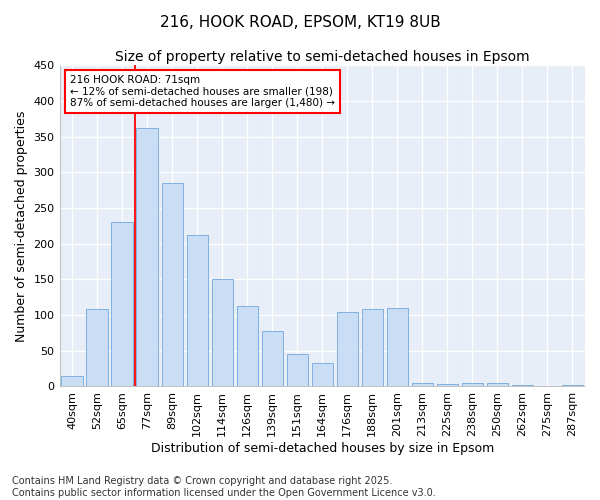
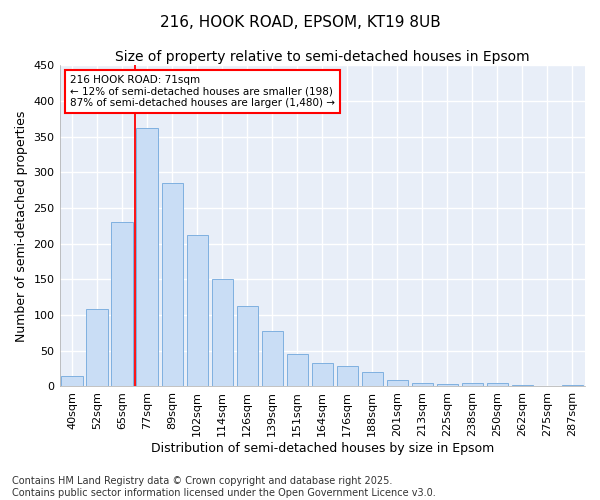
176sqm: 104 -> 28
188sqm: 108 -> 20
201sqm: 110 -> 9
